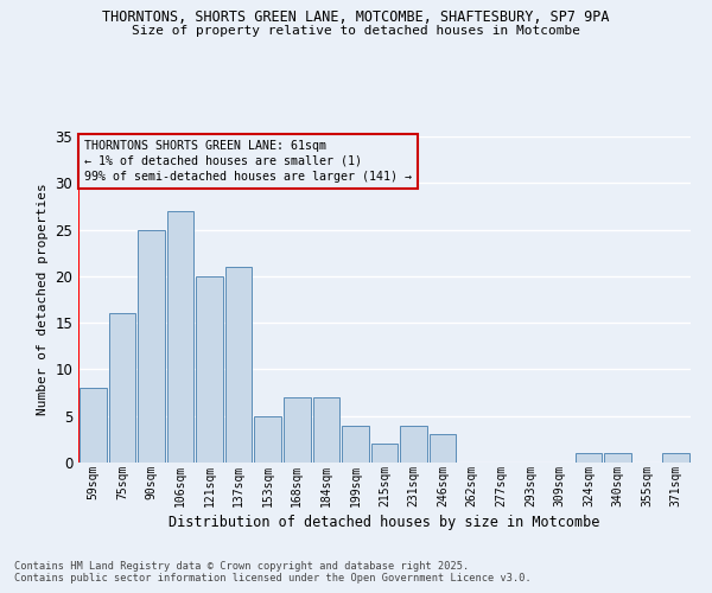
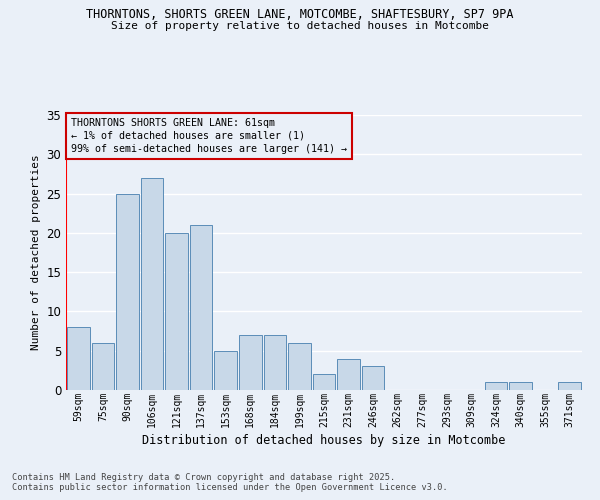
75sqm: 16 -> 6
199sqm: 4 -> 6
